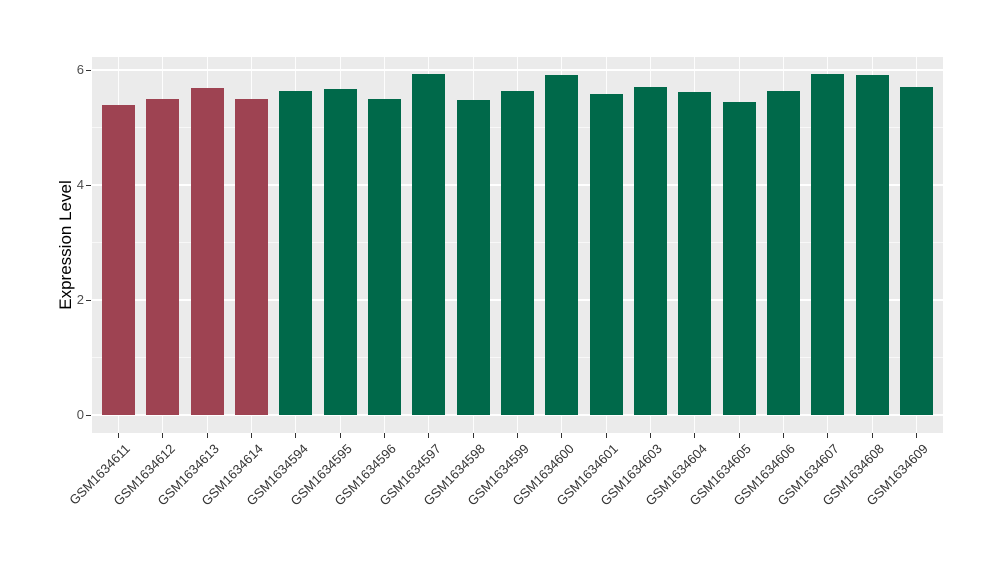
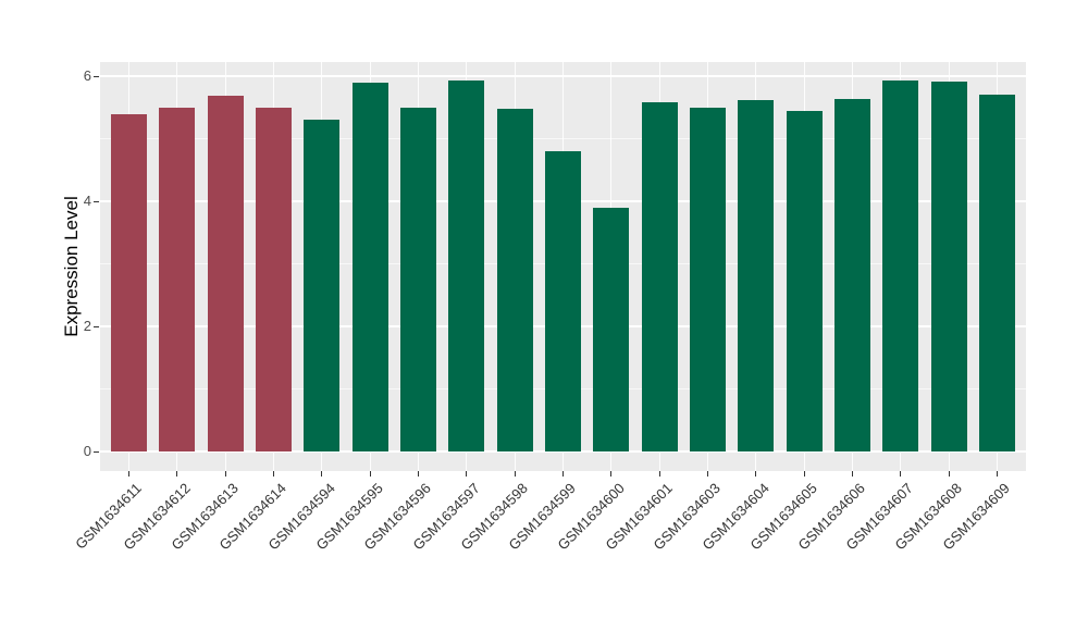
GSM1634594: 5.6 -> 5.3
GSM1634595: 5.7 -> 5.9
GSM1634599: 5.6 -> 4.8
GSM1634600: 5.9 -> 3.9
GSM1634603: 5.7 -> 5.5
